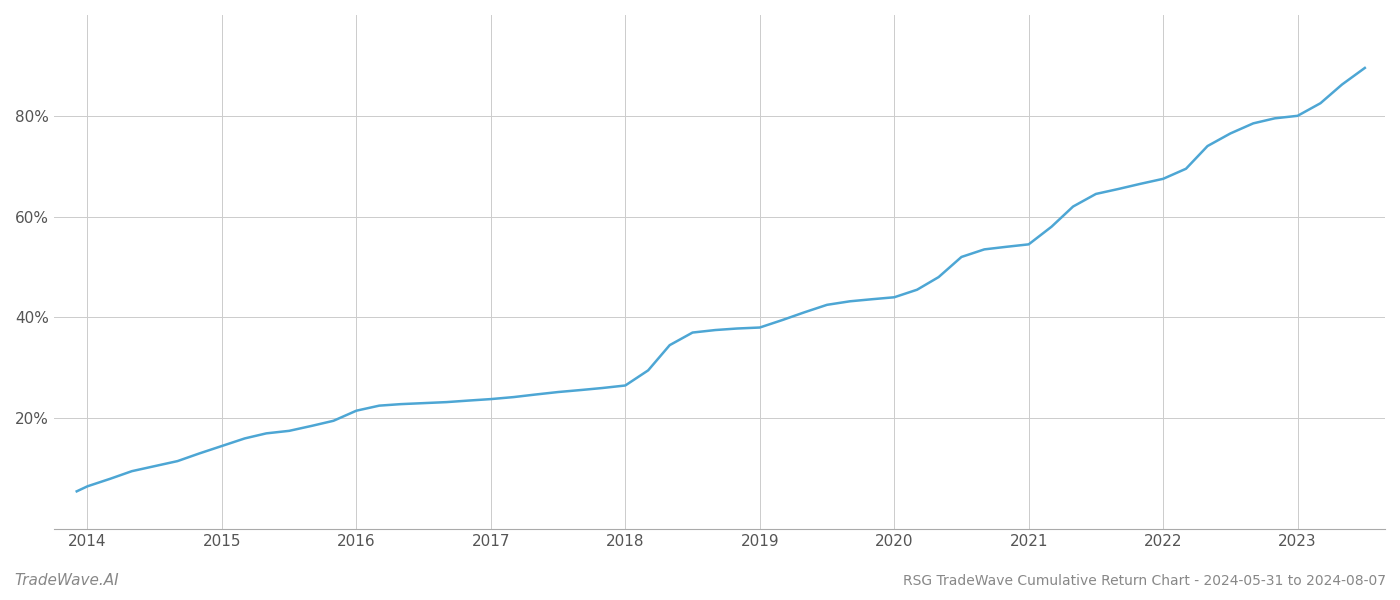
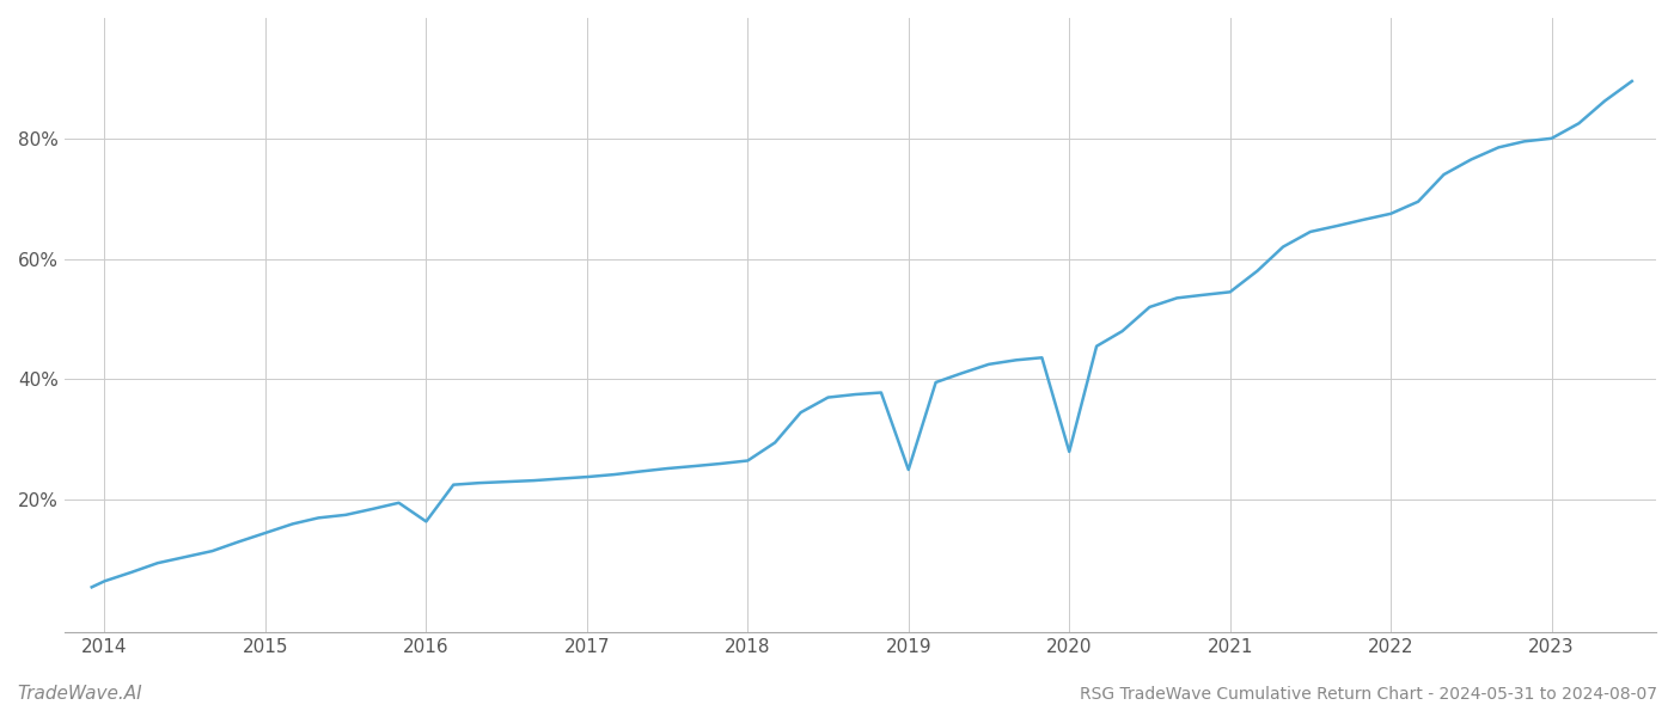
2016: 21.5% -> 16.4%
2019: 38.0% -> 25.0%
2020: 44.0% -> 28.0%
